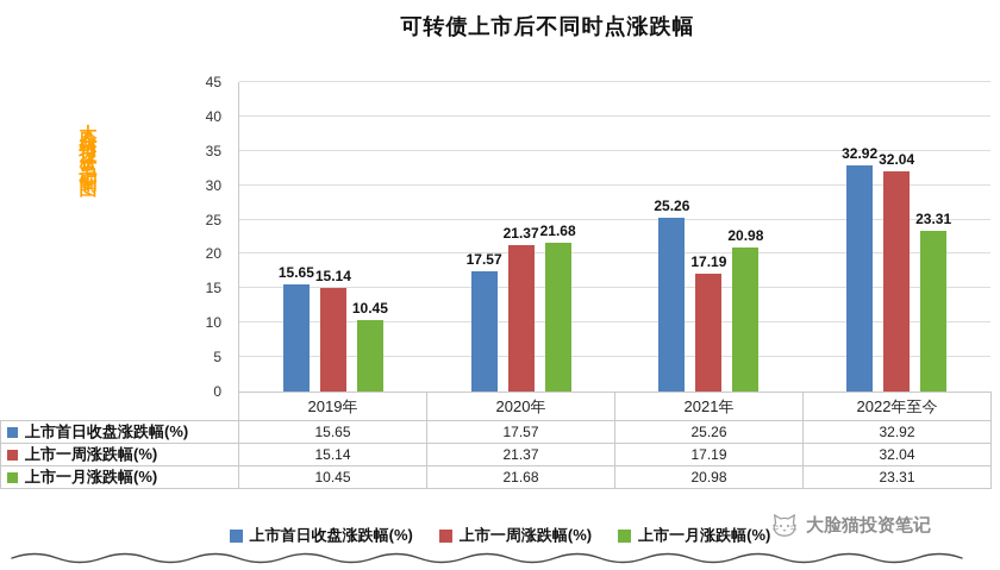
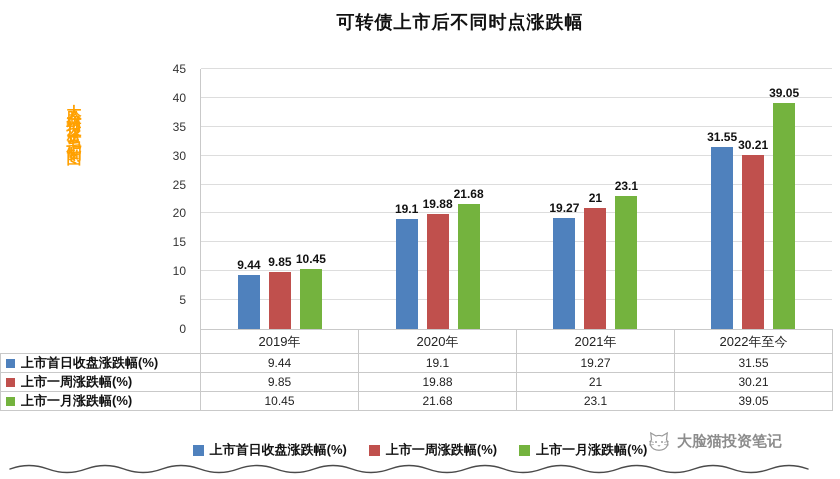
上市首日收盘涨跌幅(%)/2019年: 15.65 -> 9.44
上市一周涨跌幅(%)/2019年: 15.14 -> 9.85
上市首日收盘涨跌幅(%)/2020年: 17.57 -> 19.1
上市一周涨跌幅(%)/2020年: 21.37 -> 19.88
上市首日收盘涨跌幅(%)/2021年: 25.26 -> 19.27
上市一周涨跌幅(%)/2021年: 17.19 -> 21
上市一月涨跌幅(%)/2021年: 20.98 -> 23.1
上市首日收盘涨跌幅(%)/2022年至今: 32.92 -> 31.55
上市一周涨跌幅(%)/2022年至今: 32.04 -> 30.21
上市一月涨跌幅(%)/2022年至今: 23.31 -> 39.05
